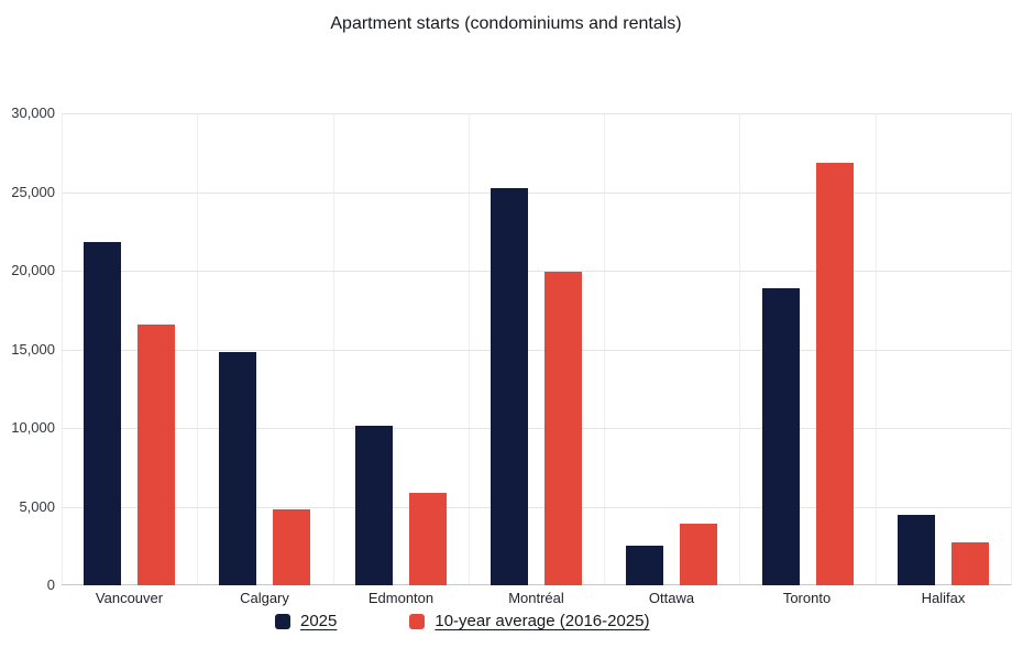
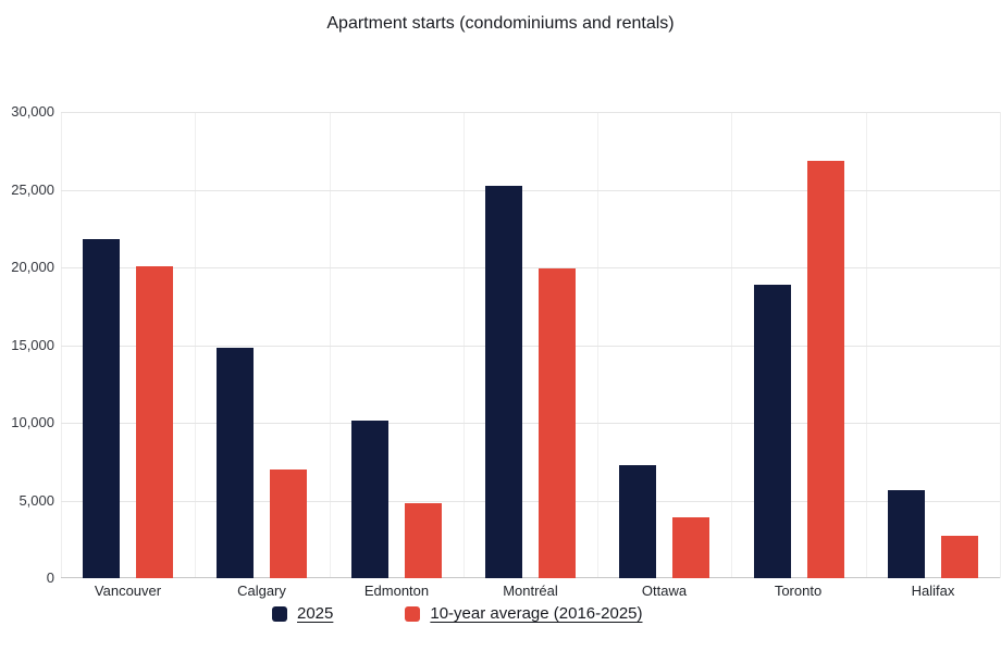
10-year average (2016-2025)/Vancouver: 16600 -> 20100
10-year average (2016-2025)/Calgary: 4800 -> 7000
10-year average (2016-2025)/Edmonton: 5900 -> 4800
2025/Ottawa: 2500 -> 7300
2025/Halifax: 4500 -> 5600
